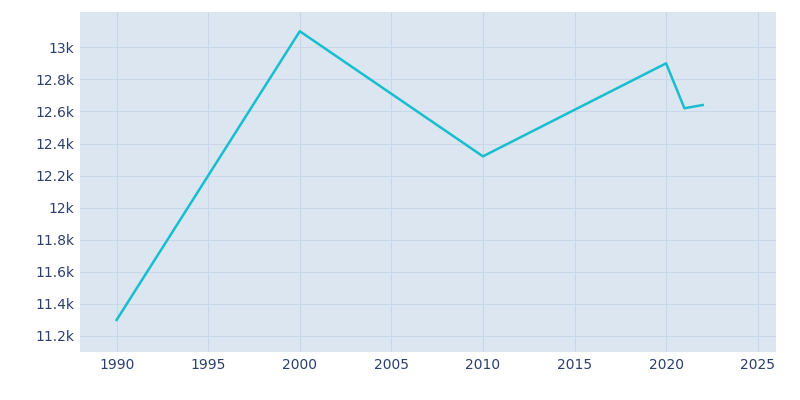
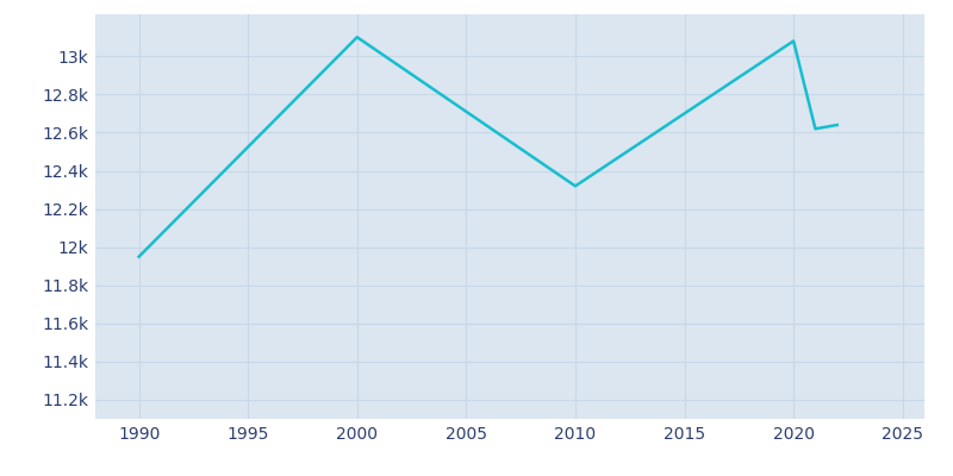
1990: 11.30k -> 11.95k
2020: 12.90k -> 13.08k
